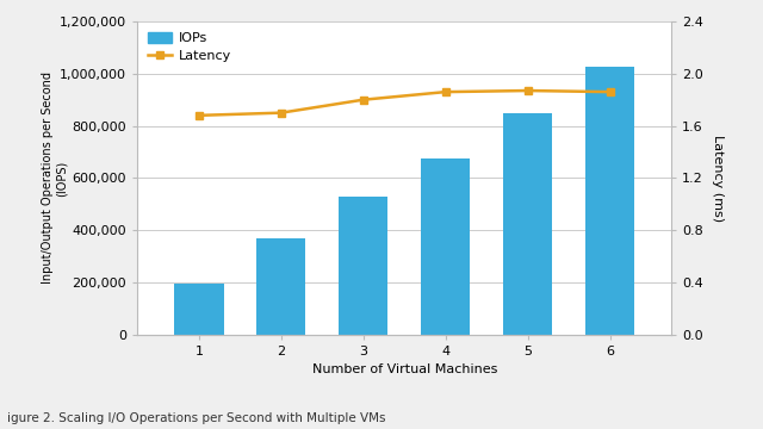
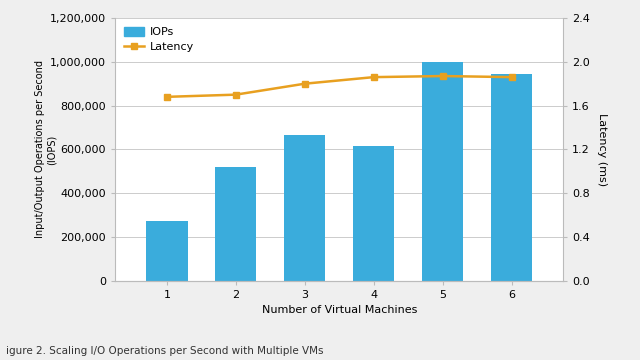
IOPs/1: 195,000 -> 275,000
IOPs/2: 370,000 -> 520,000
IOPs/3: 530,000 -> 665,000
IOPs/4: 675,000 -> 615,000
IOPs/5: 850,000 -> 1,000,000
IOPs/6: 1,025,000 -> 945,000
